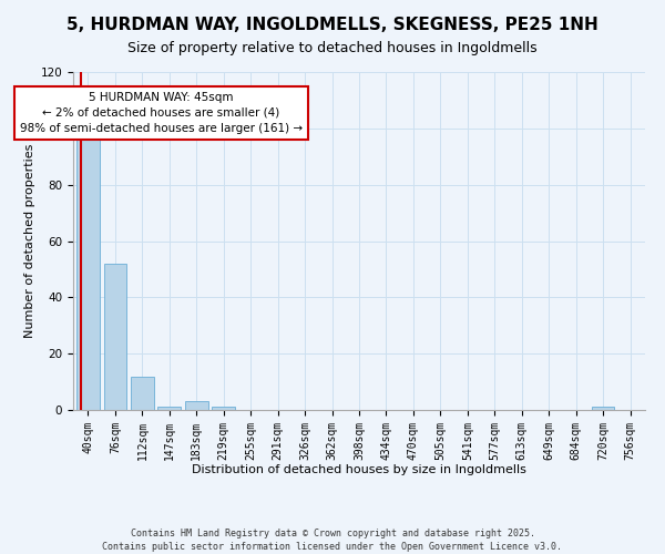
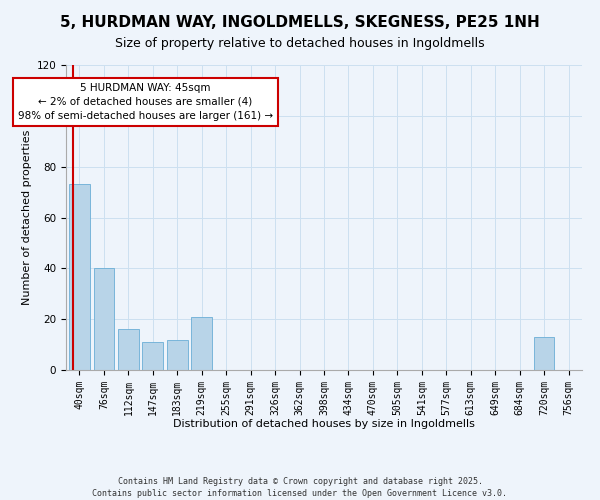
40sqm: 96 -> 73
76sqm: 52 -> 40
112sqm: 12 -> 16
147sqm: 1 -> 11
183sqm: 3 -> 12
219sqm: 1 -> 21
720sqm: 1 -> 13
